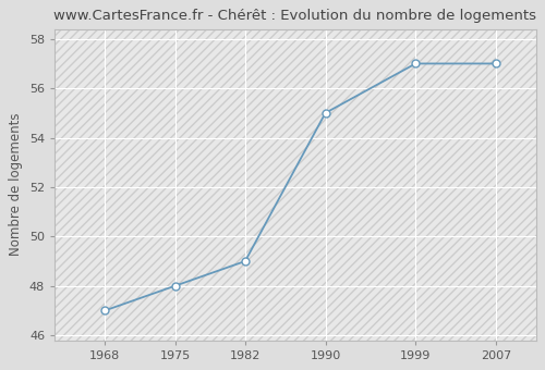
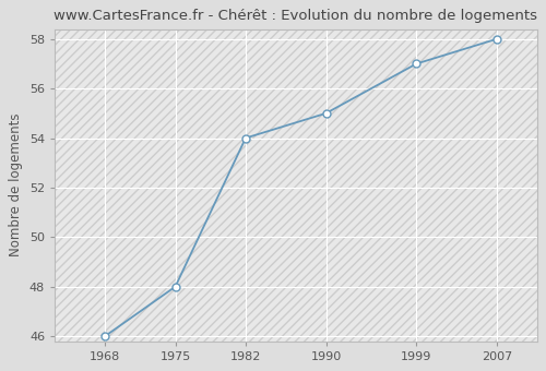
1968: 47 -> 46
1982: 49 -> 54
2007: 57 -> 58
